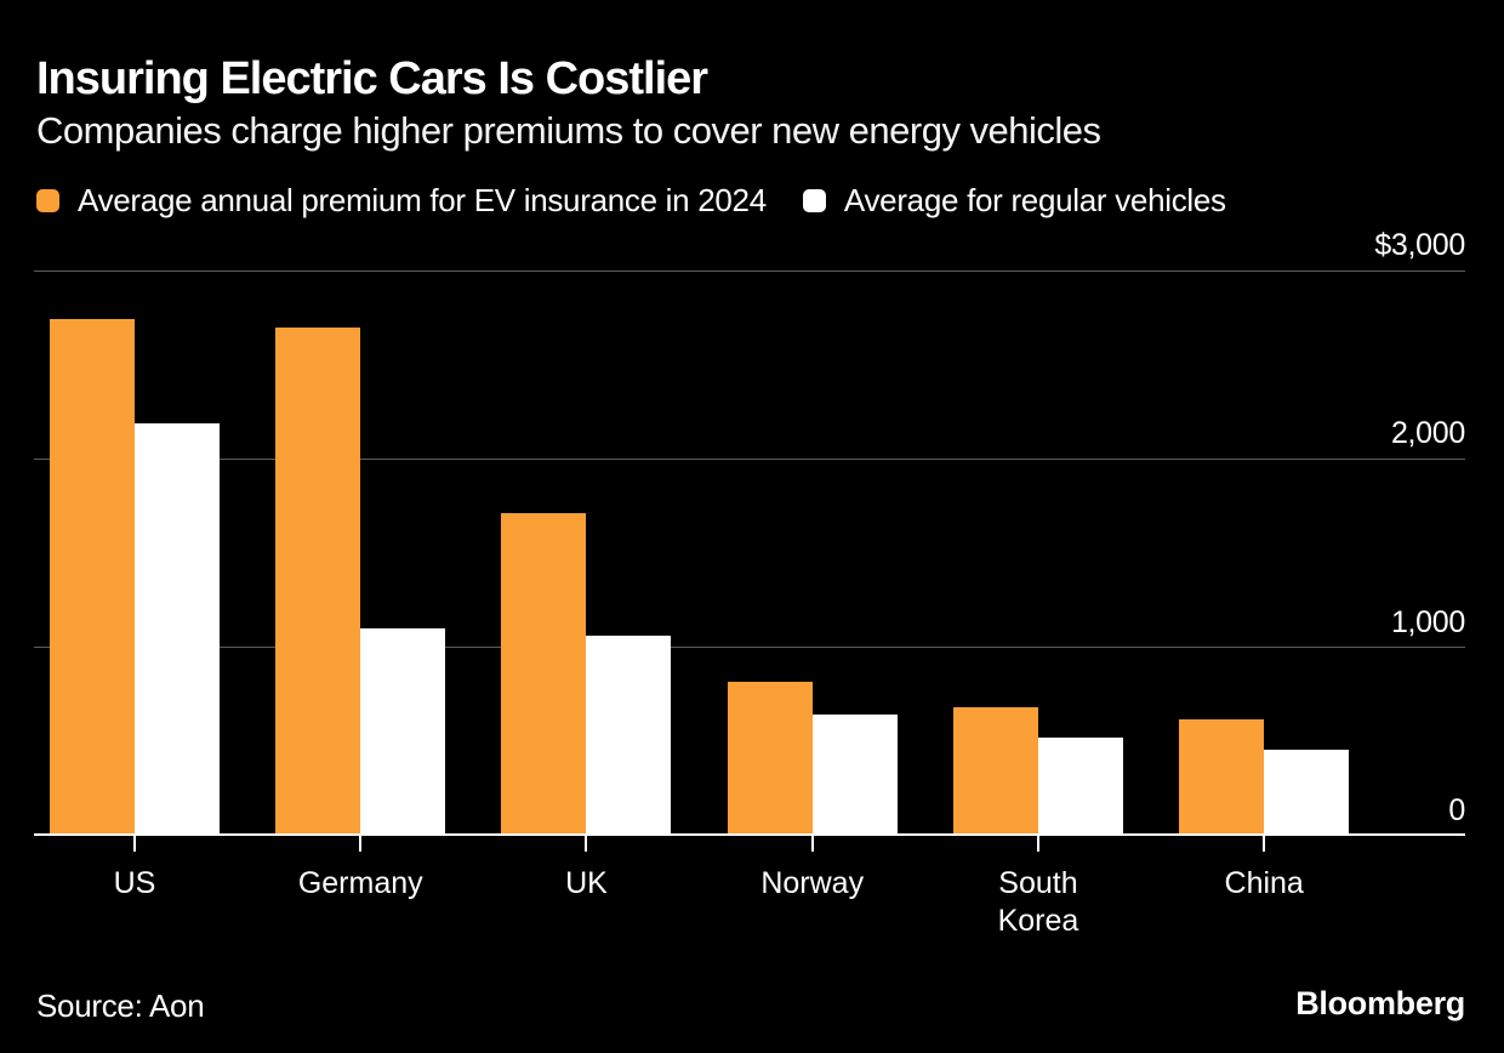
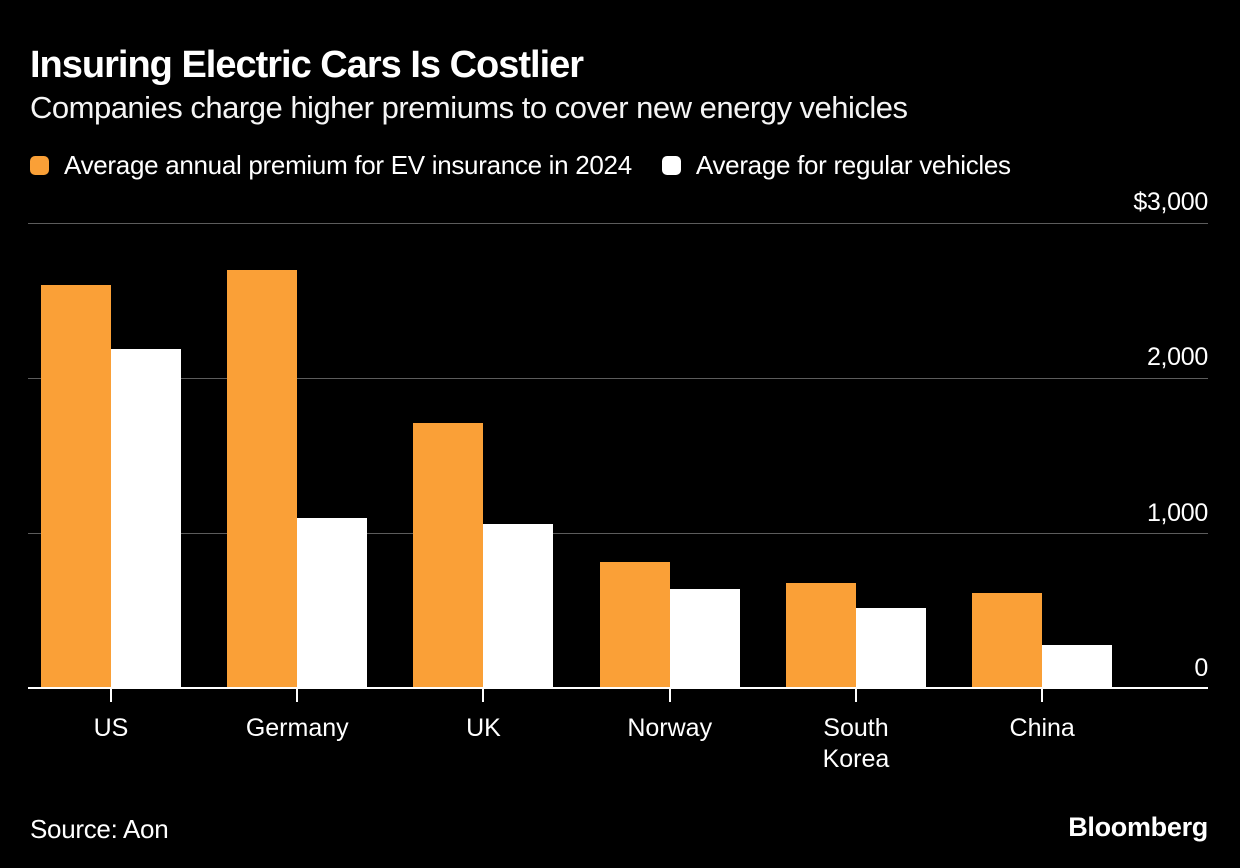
Average annual premium for EV insurance in 2024/US: $2740 -> $2600
Average for regular vehicles/China: $460 -> $280
